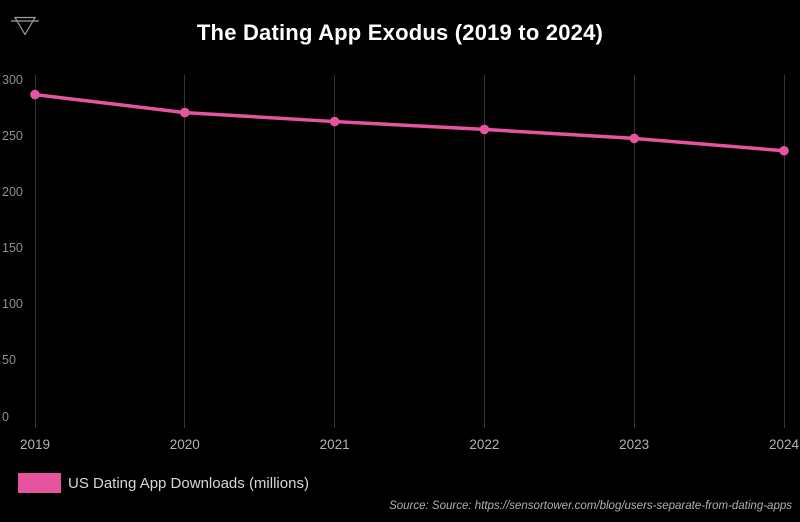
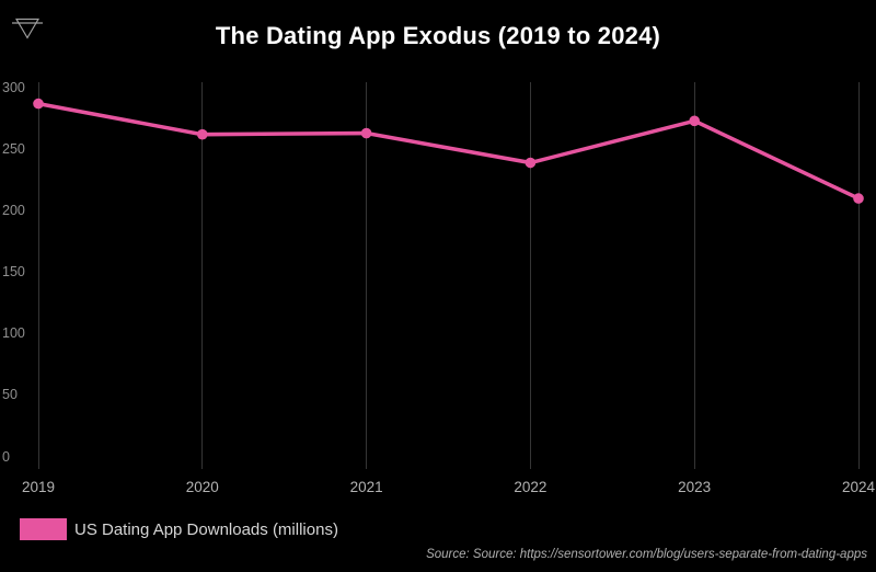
2020: 271 -> 262
2022: 256 -> 239
2023: 248 -> 273
2024: 237 -> 210
